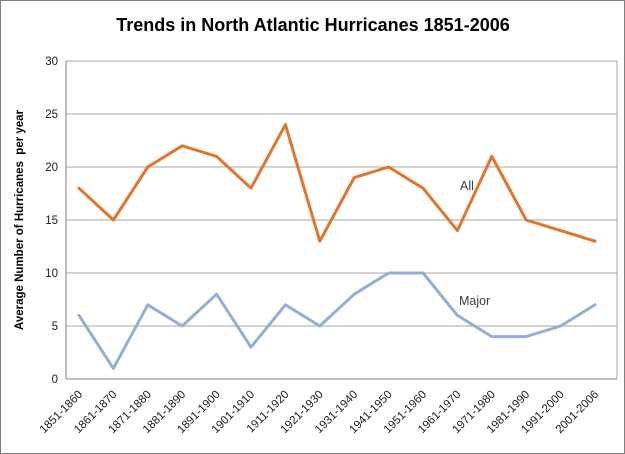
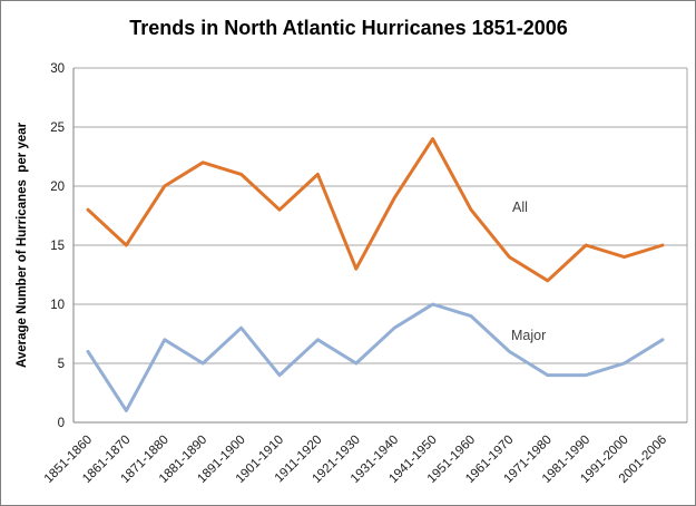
Major/1901-1910: 3 -> 4
All/1911-1920: 24 -> 21
All/1941-1950: 20 -> 24
Major/1951-1960: 10 -> 9
All/1971-1980: 21 -> 12
All/2001-2006: 13 -> 15
